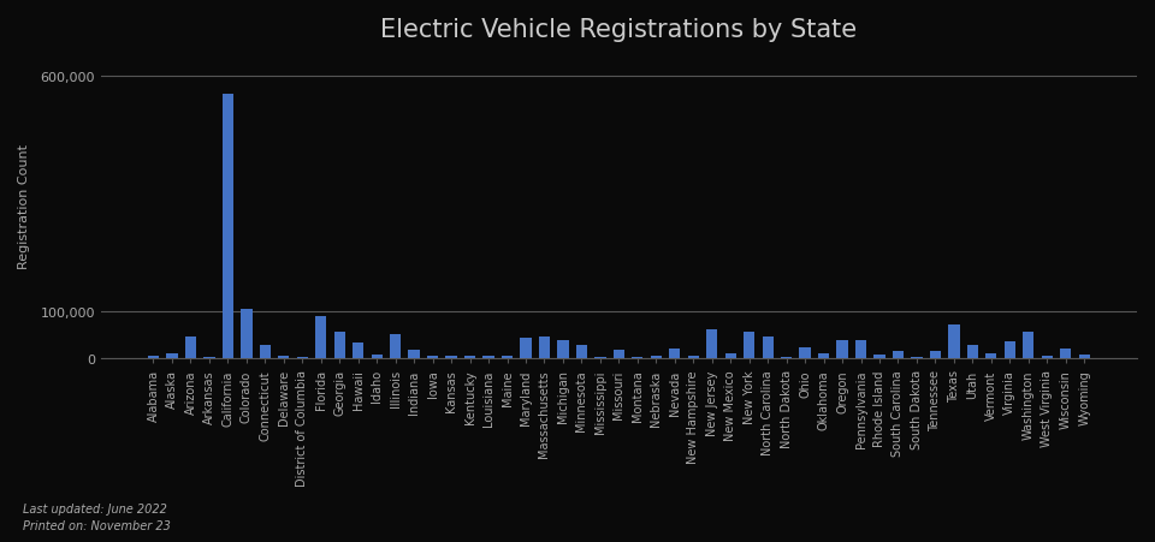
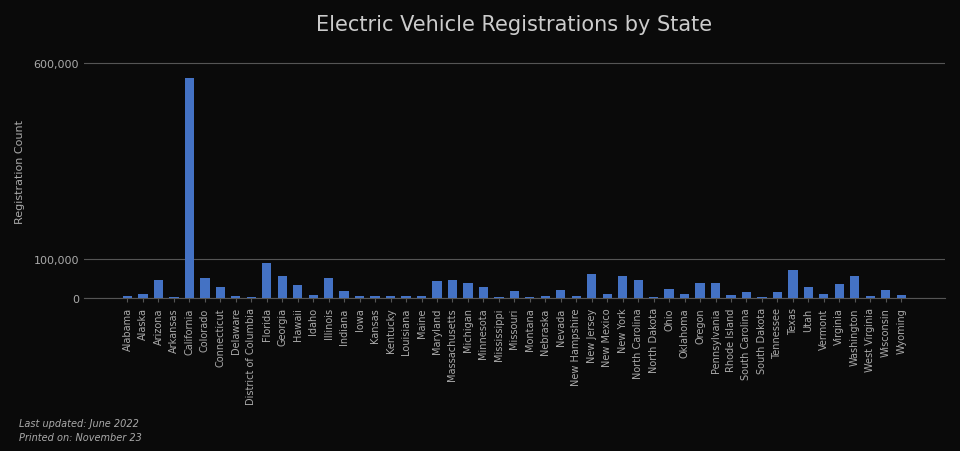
Colorado: 105,000 -> 52,000
